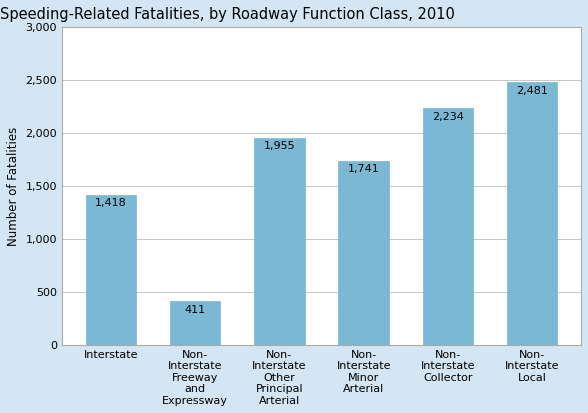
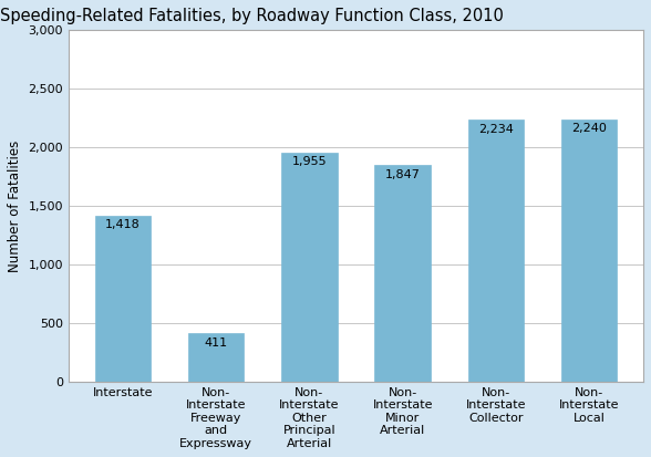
Non- Interstate Minor Arterial: 1,741 -> 1,847
Non- Interstate Local: 2,481 -> 2,240
